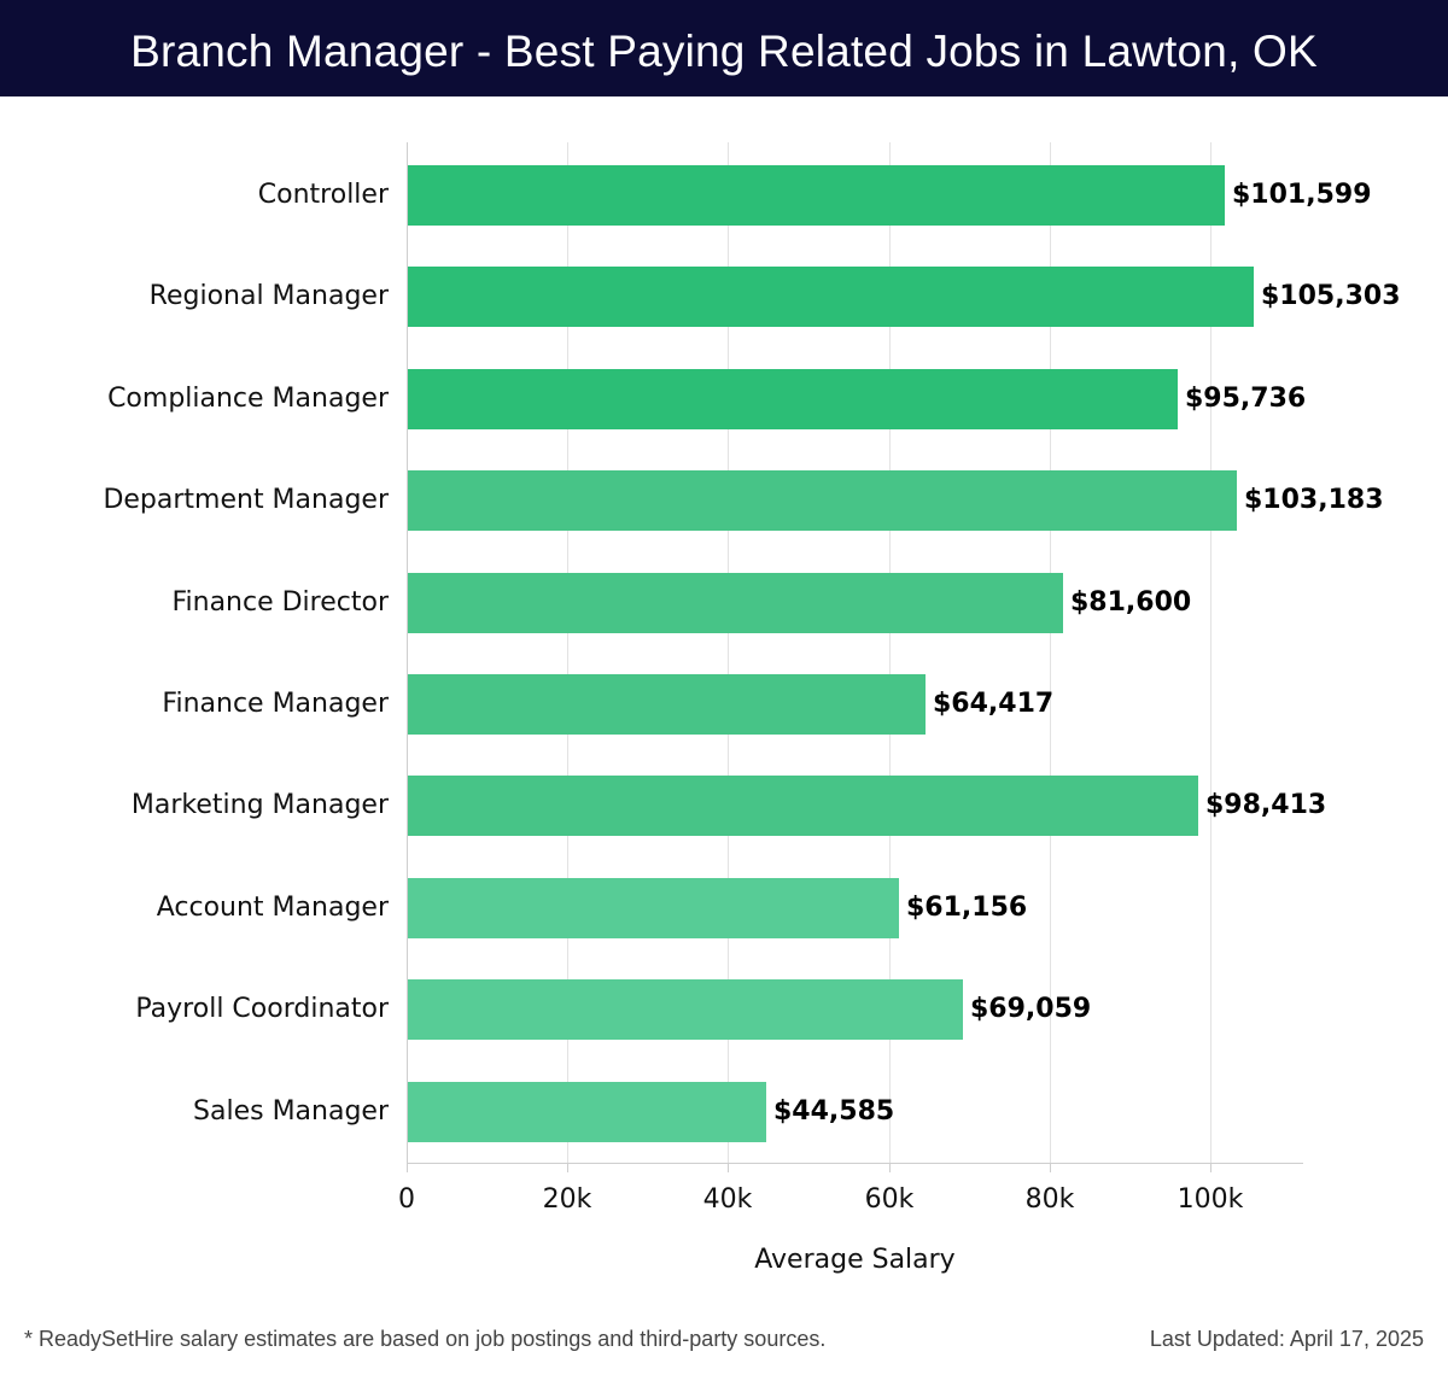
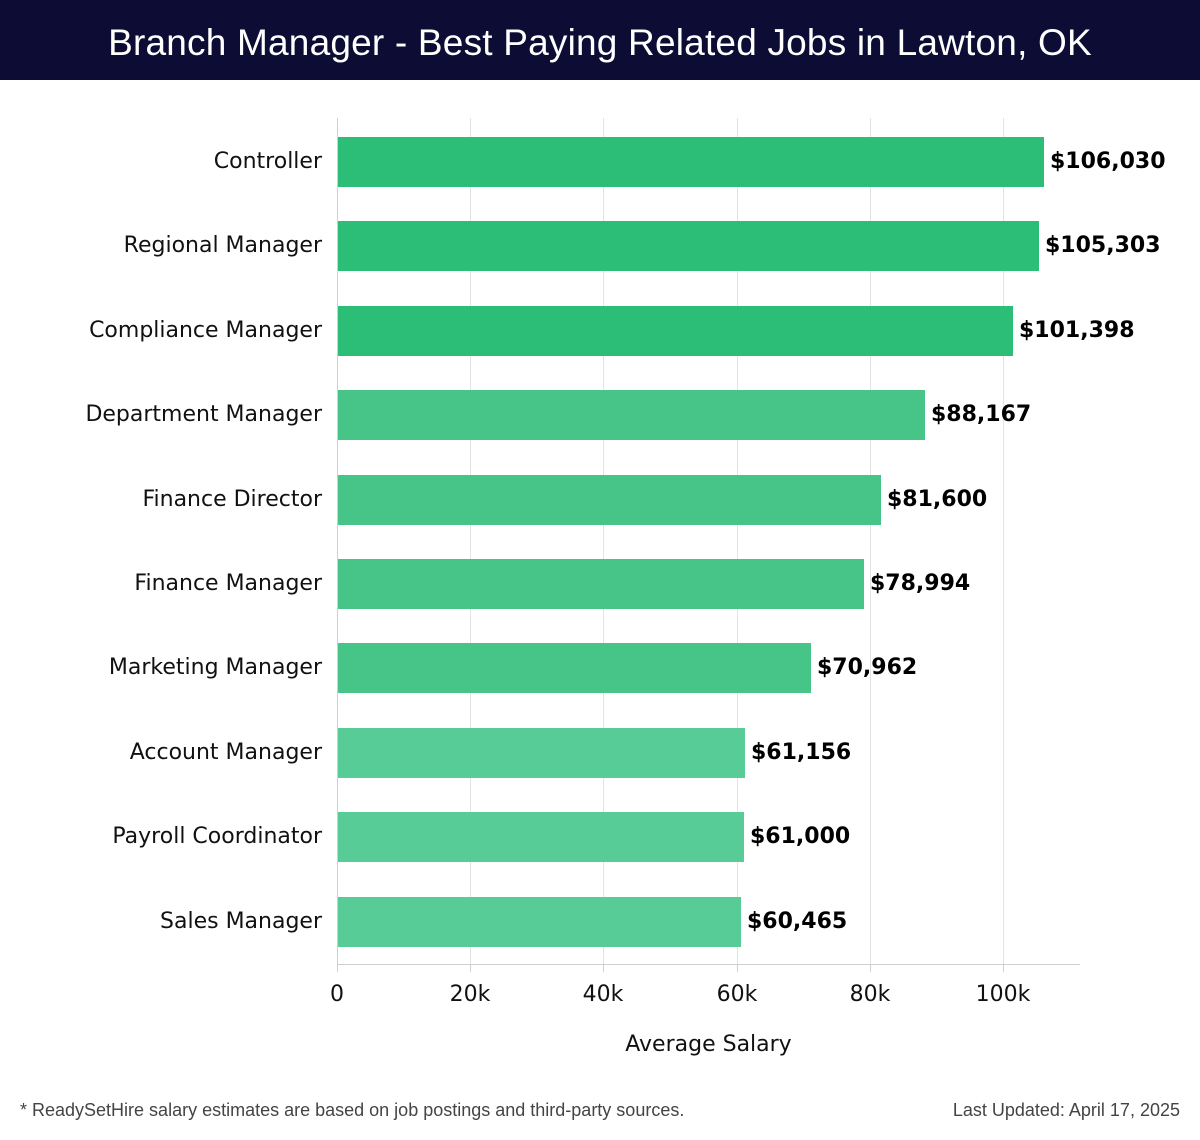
Controller: $101,599 -> $106,030
Compliance Manager: $95,736 -> $101,398
Department Manager: $103,183 -> $88,167
Finance Manager: $64,417 -> $78,994
Marketing Manager: $98,413 -> $70,962
Payroll Coordinator: $69,059 -> $61,000
Sales Manager: $44,585 -> $60,465
